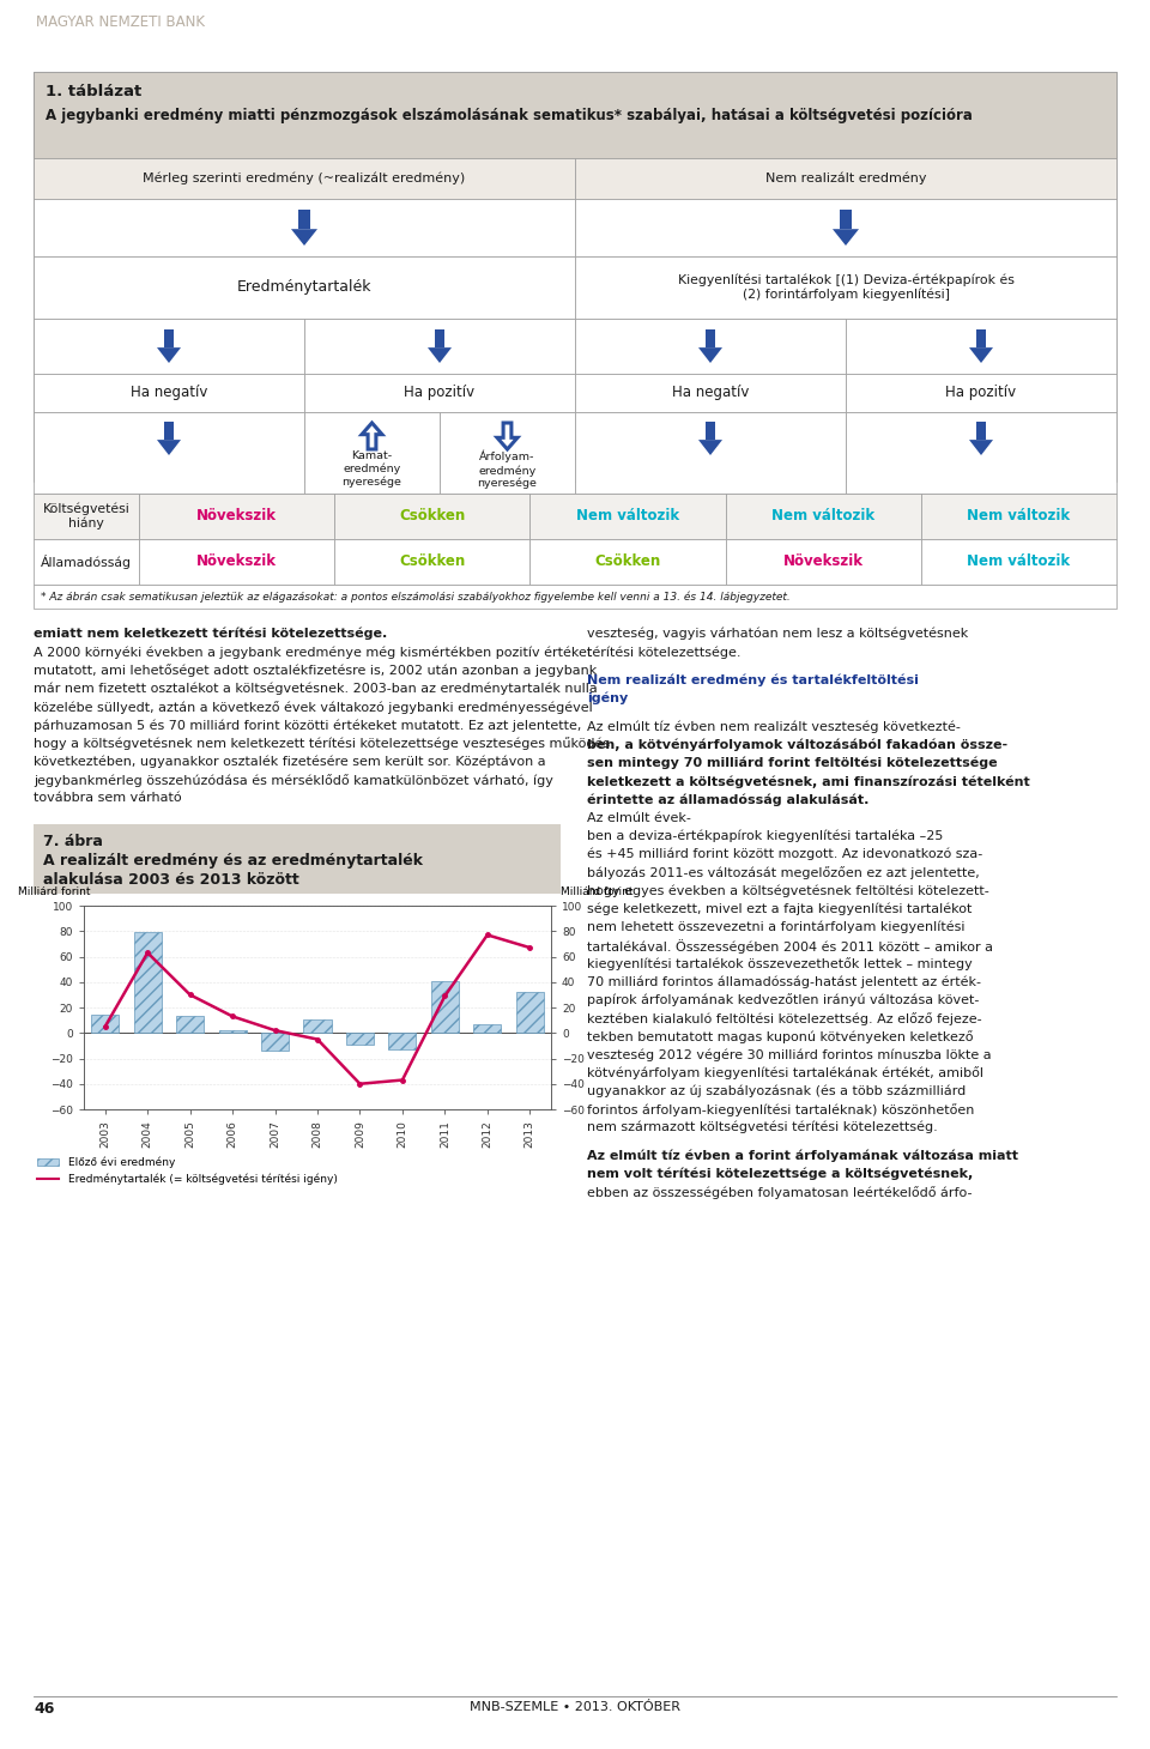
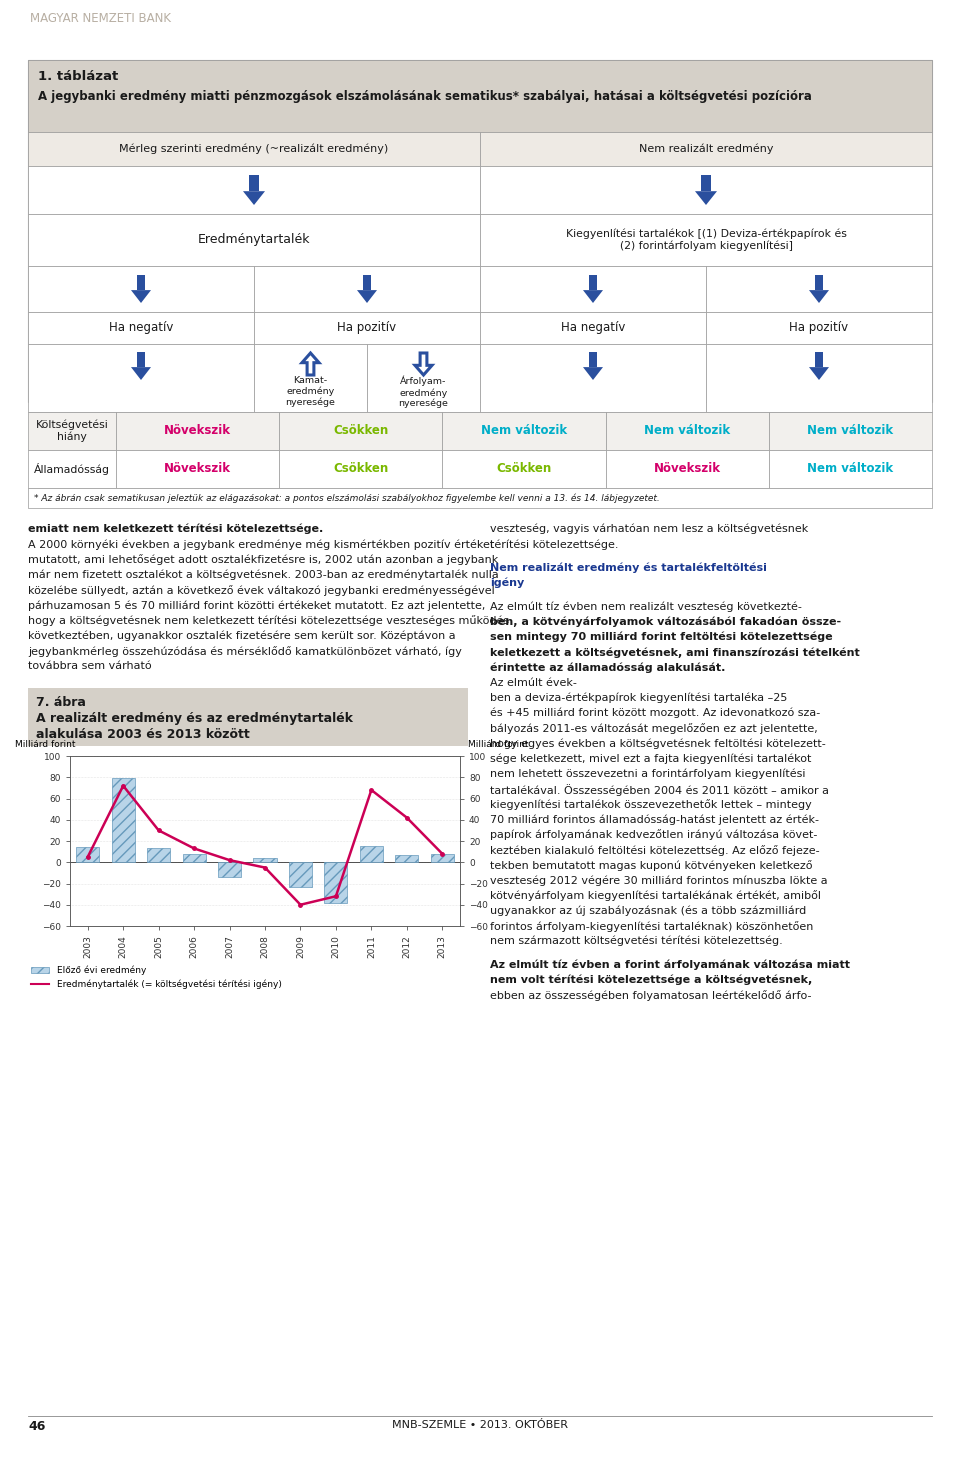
Eredménytartalék (= költségvetési térítési igény)/2004: 63 -> 72
Előző évi eredmény/2006: 2 -> 8
Előző évi eredmény/2008: 11 -> 4
Előző évi eredmény/2009: -9 -> -23
Előző évi eredmény/2010: -13 -> -38
Eredménytartalék (= költségvetési térítési igény)/2010: -37 -> -32
Előző évi eredmény/2011: 41 -> 15
Eredménytartalék (= költségvetési térítési igény)/2011: 29 -> 68
Eredménytartalék (= költségvetési térítési igény)/2012: 77 -> 42
Előző évi eredmény/2013: 32 -> 8
Eredménytartalék (= költségvetési térítési igény)/2013: 67 -> 8
